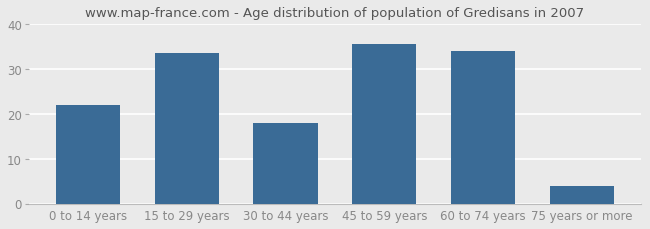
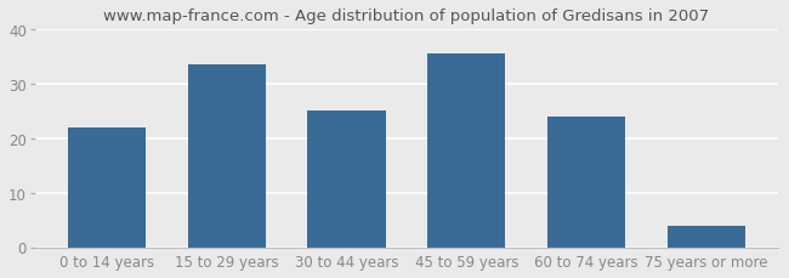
30 to 44 years: 18.0 -> 25.0
60 to 74 years: 34.0 -> 24.0
